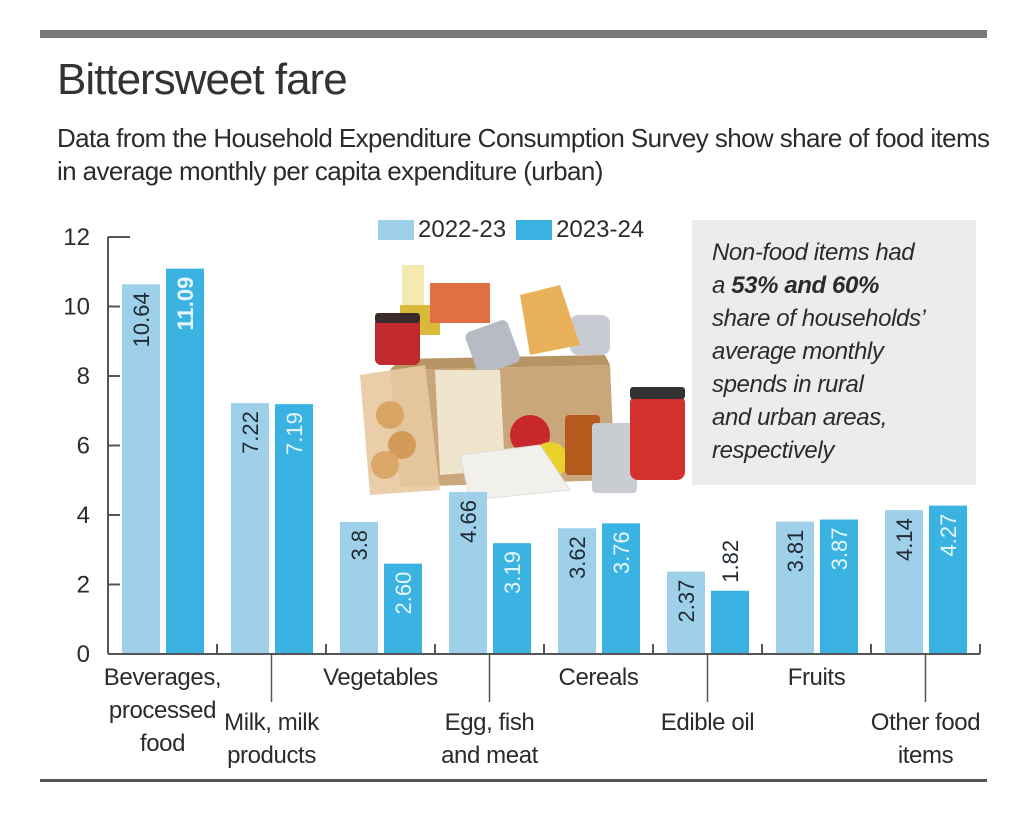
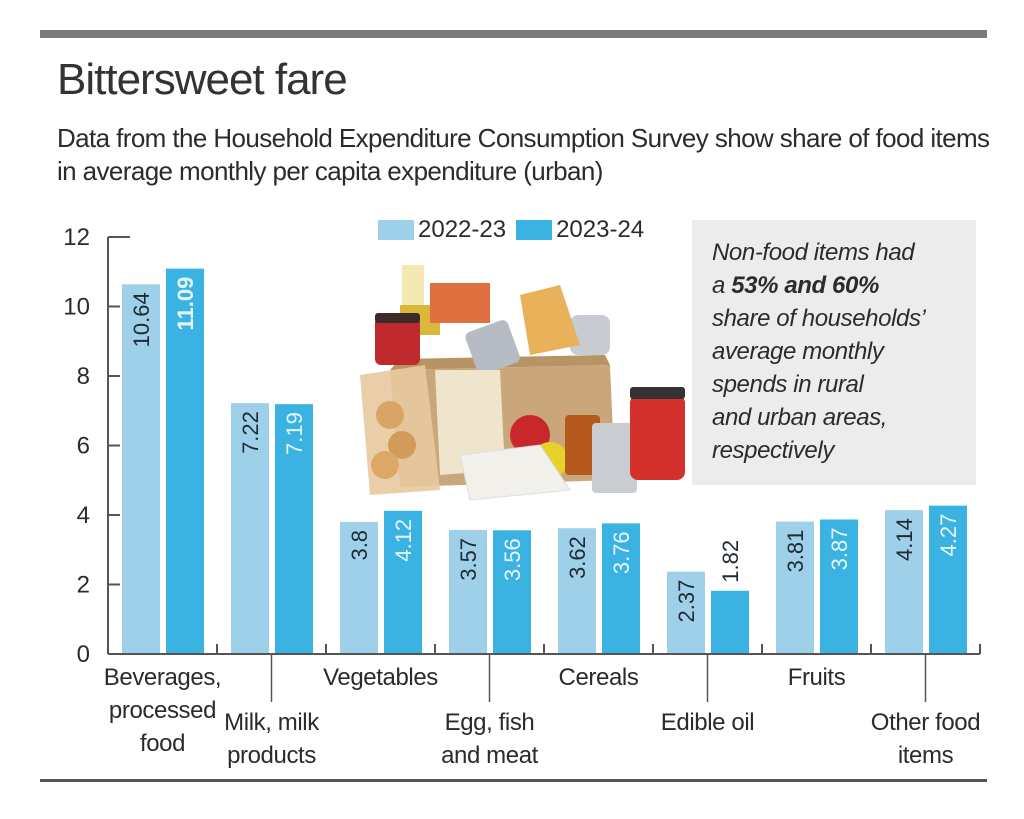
2023-24/Vegetables: 2.60 -> 4.12
2022-23/Egg, fish and meat: 4.66 -> 3.57
2023-24/Egg, fish and meat: 3.19 -> 3.56
